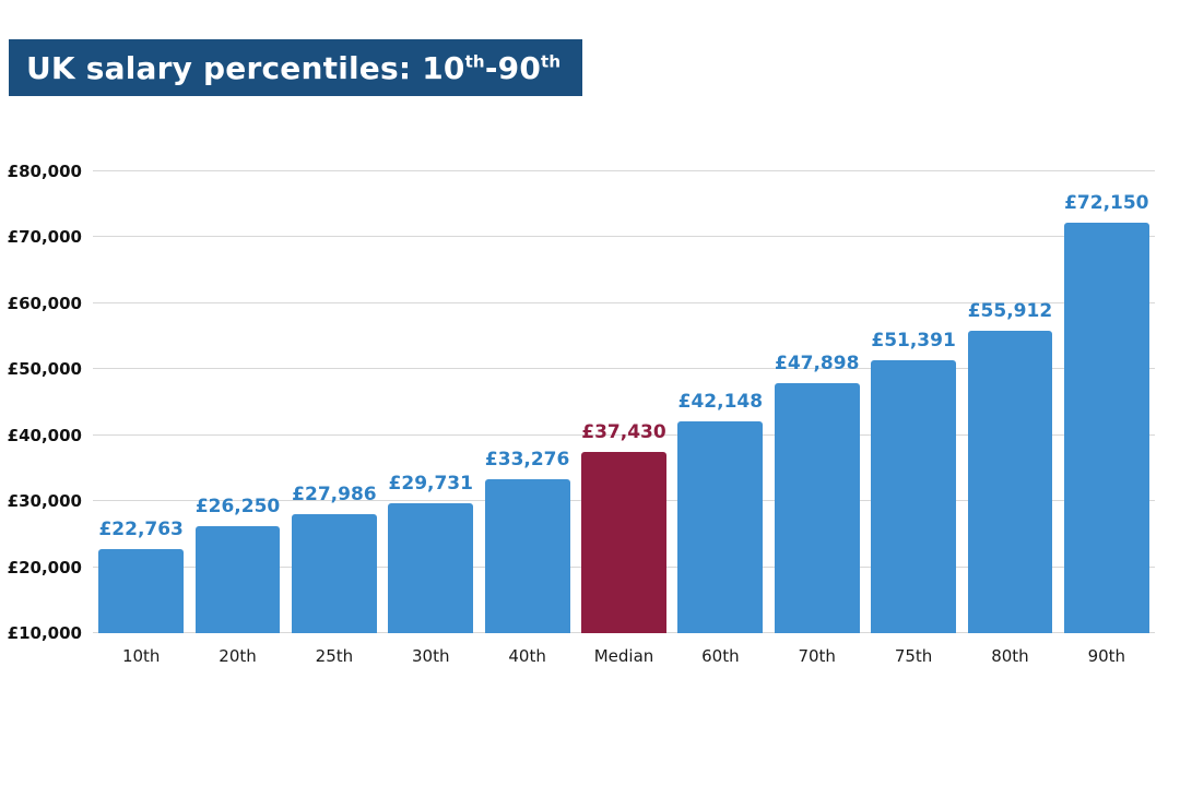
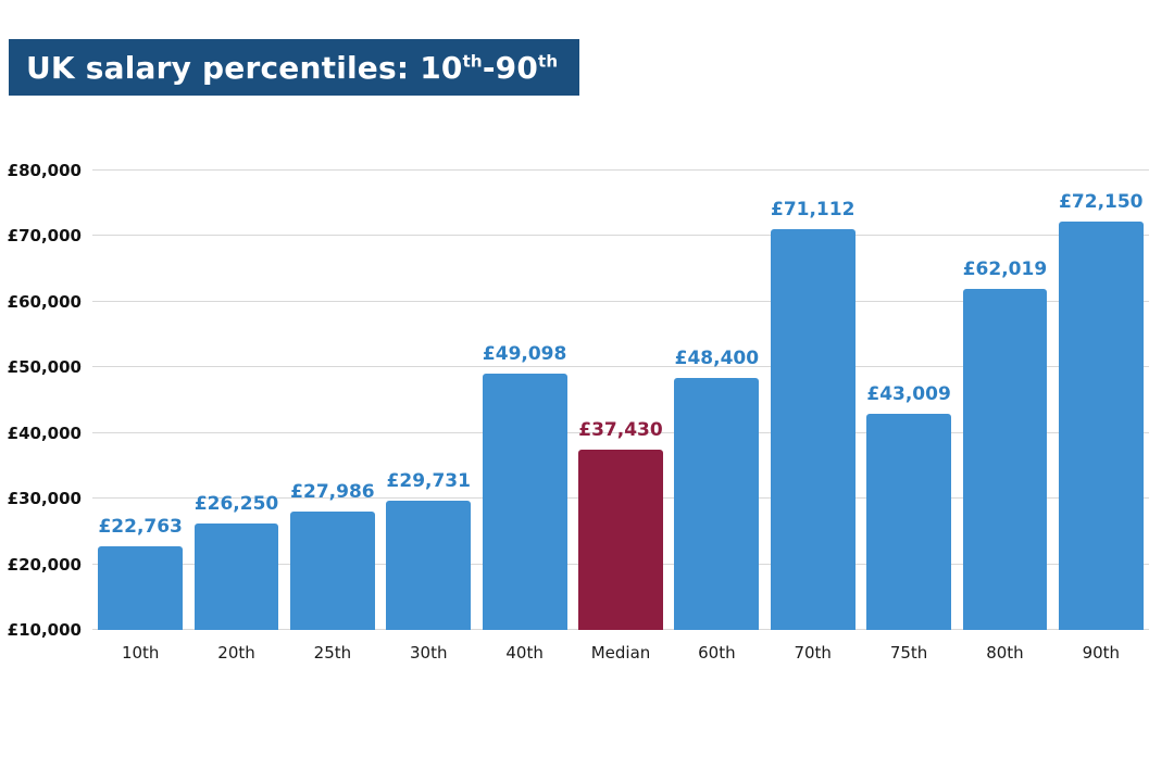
40th: £33,276 -> £49,098
60th: £42,148 -> £48,400
70th: £47,898 -> £71,112
75th: £51,391 -> £43,009
80th: £55,912 -> £62,019
